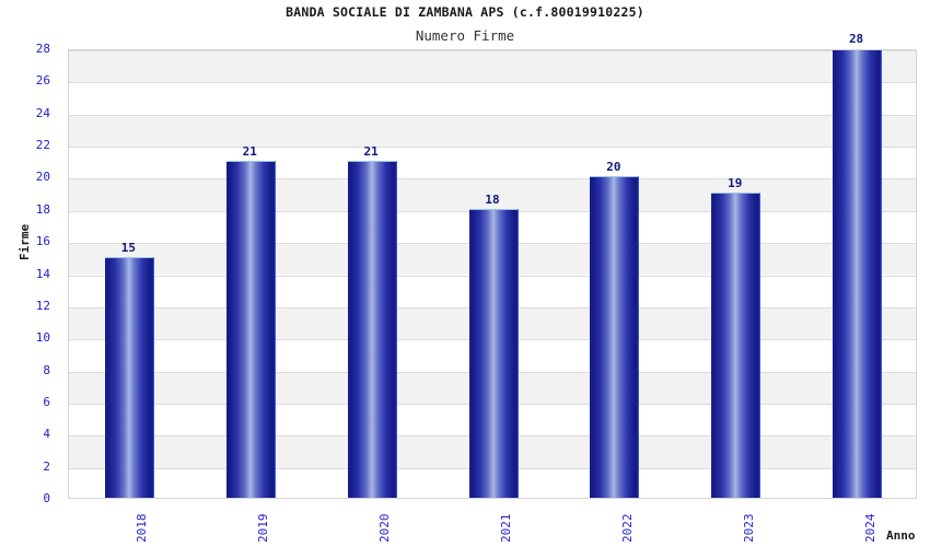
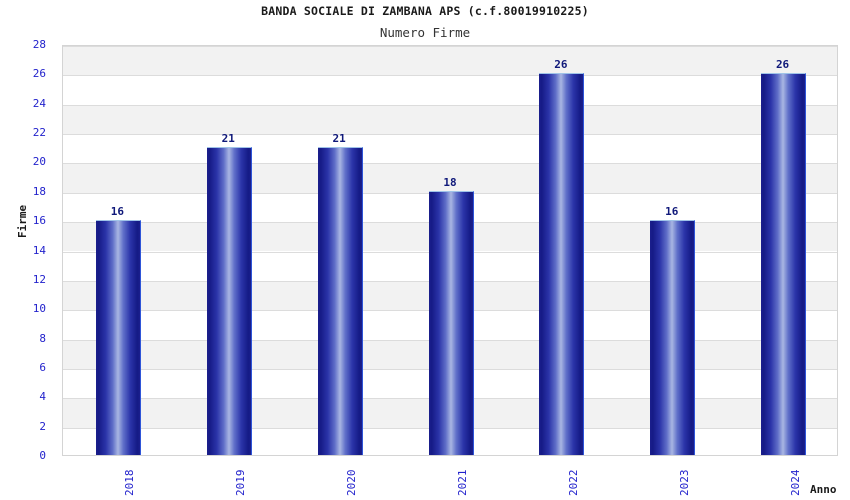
2018: 15 -> 16
2022: 20 -> 26
2023: 19 -> 16
2024: 28 -> 26
